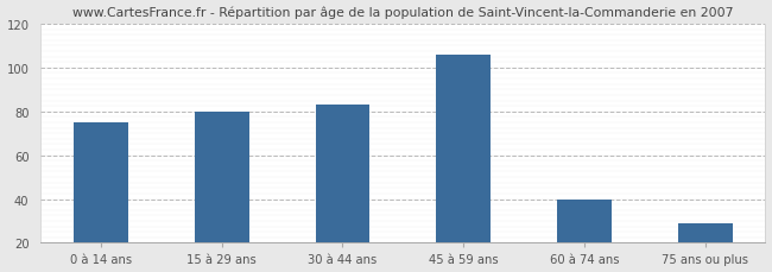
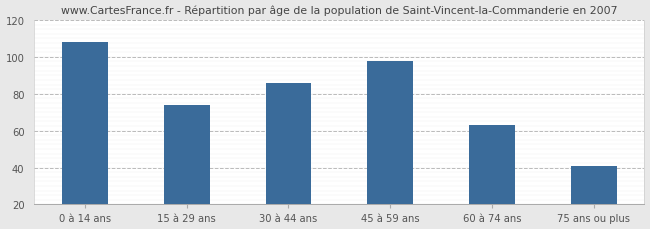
0 à 14 ans: 75 -> 108
15 à 29 ans: 80 -> 74
30 à 44 ans: 83 -> 86
45 à 59 ans: 106 -> 98
60 à 74 ans: 40 -> 63
75 ans ou plus: 29 -> 41
